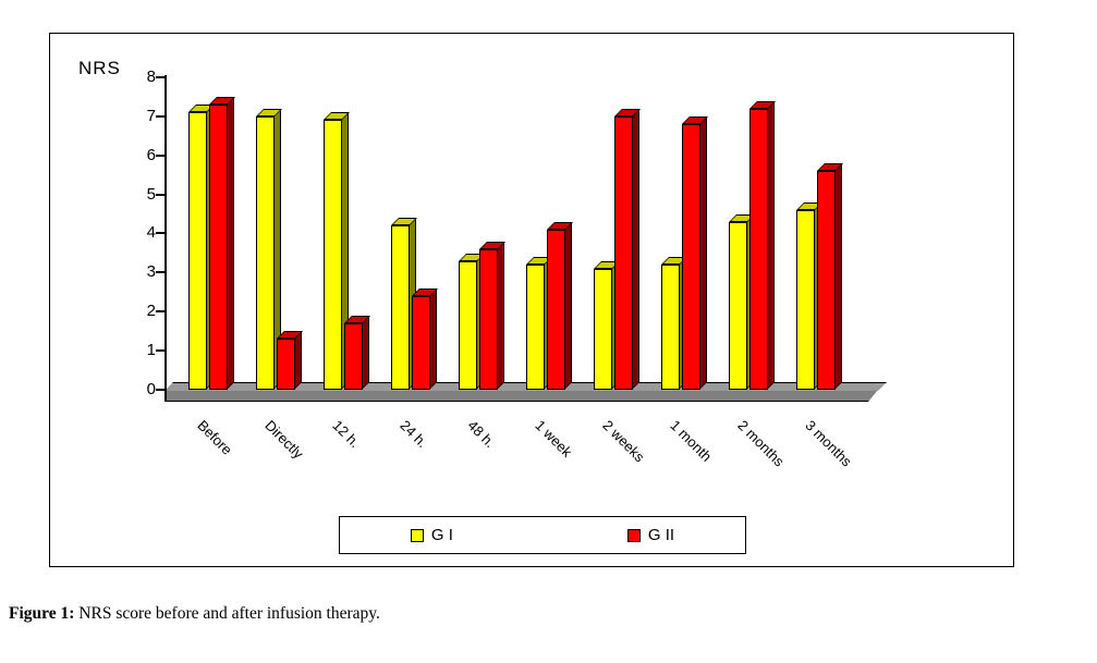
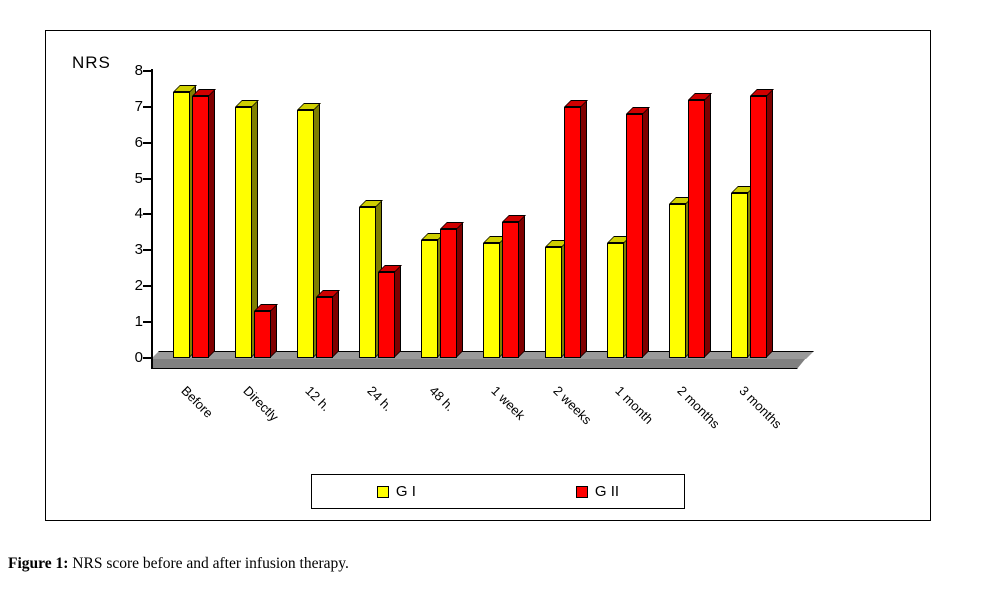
G I/Before: 7.1 -> 7.4
G II/1 week: 4.1 -> 3.8
G II/3 months: 5.6 -> 7.3
